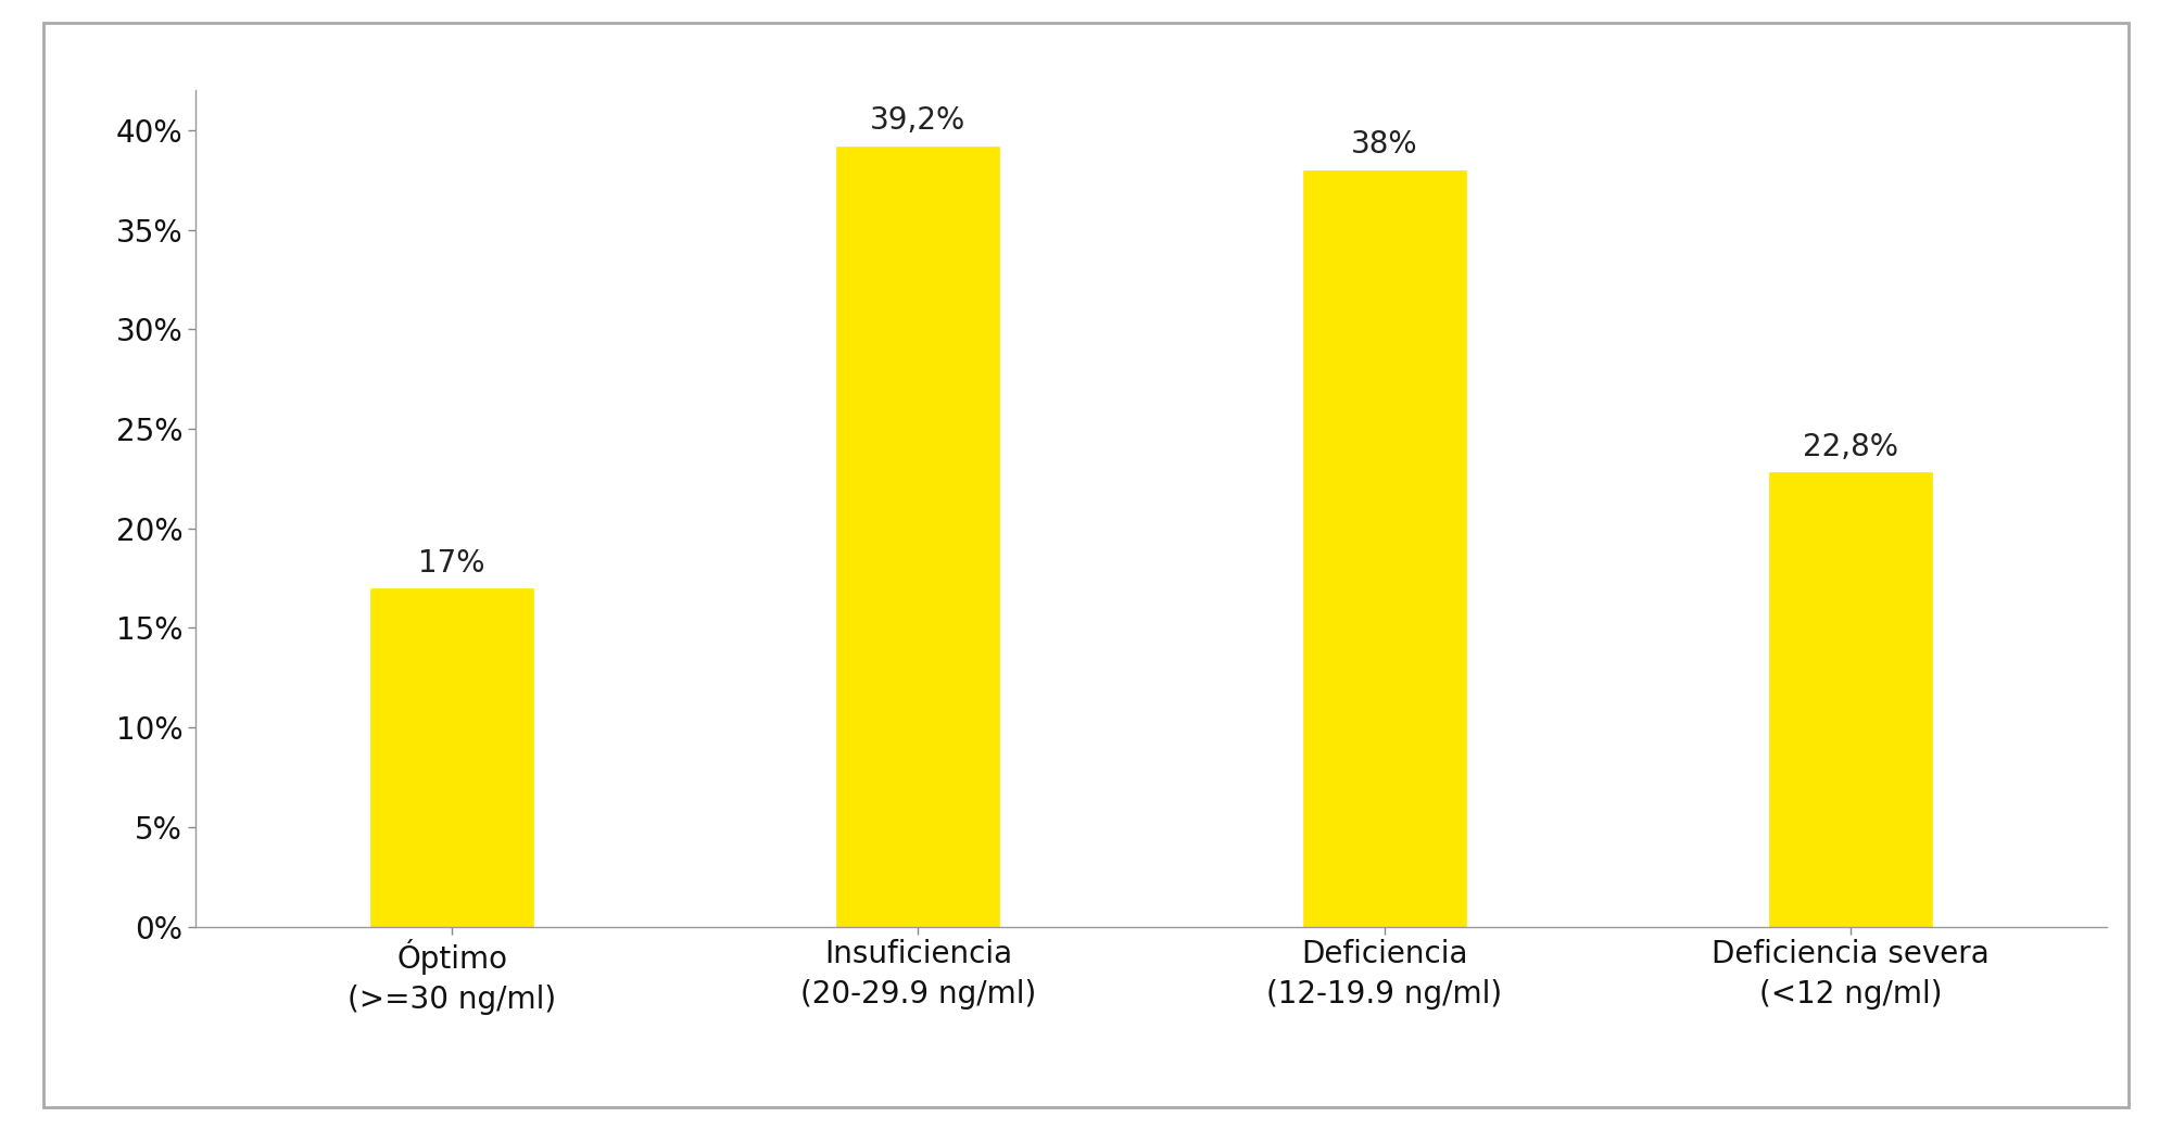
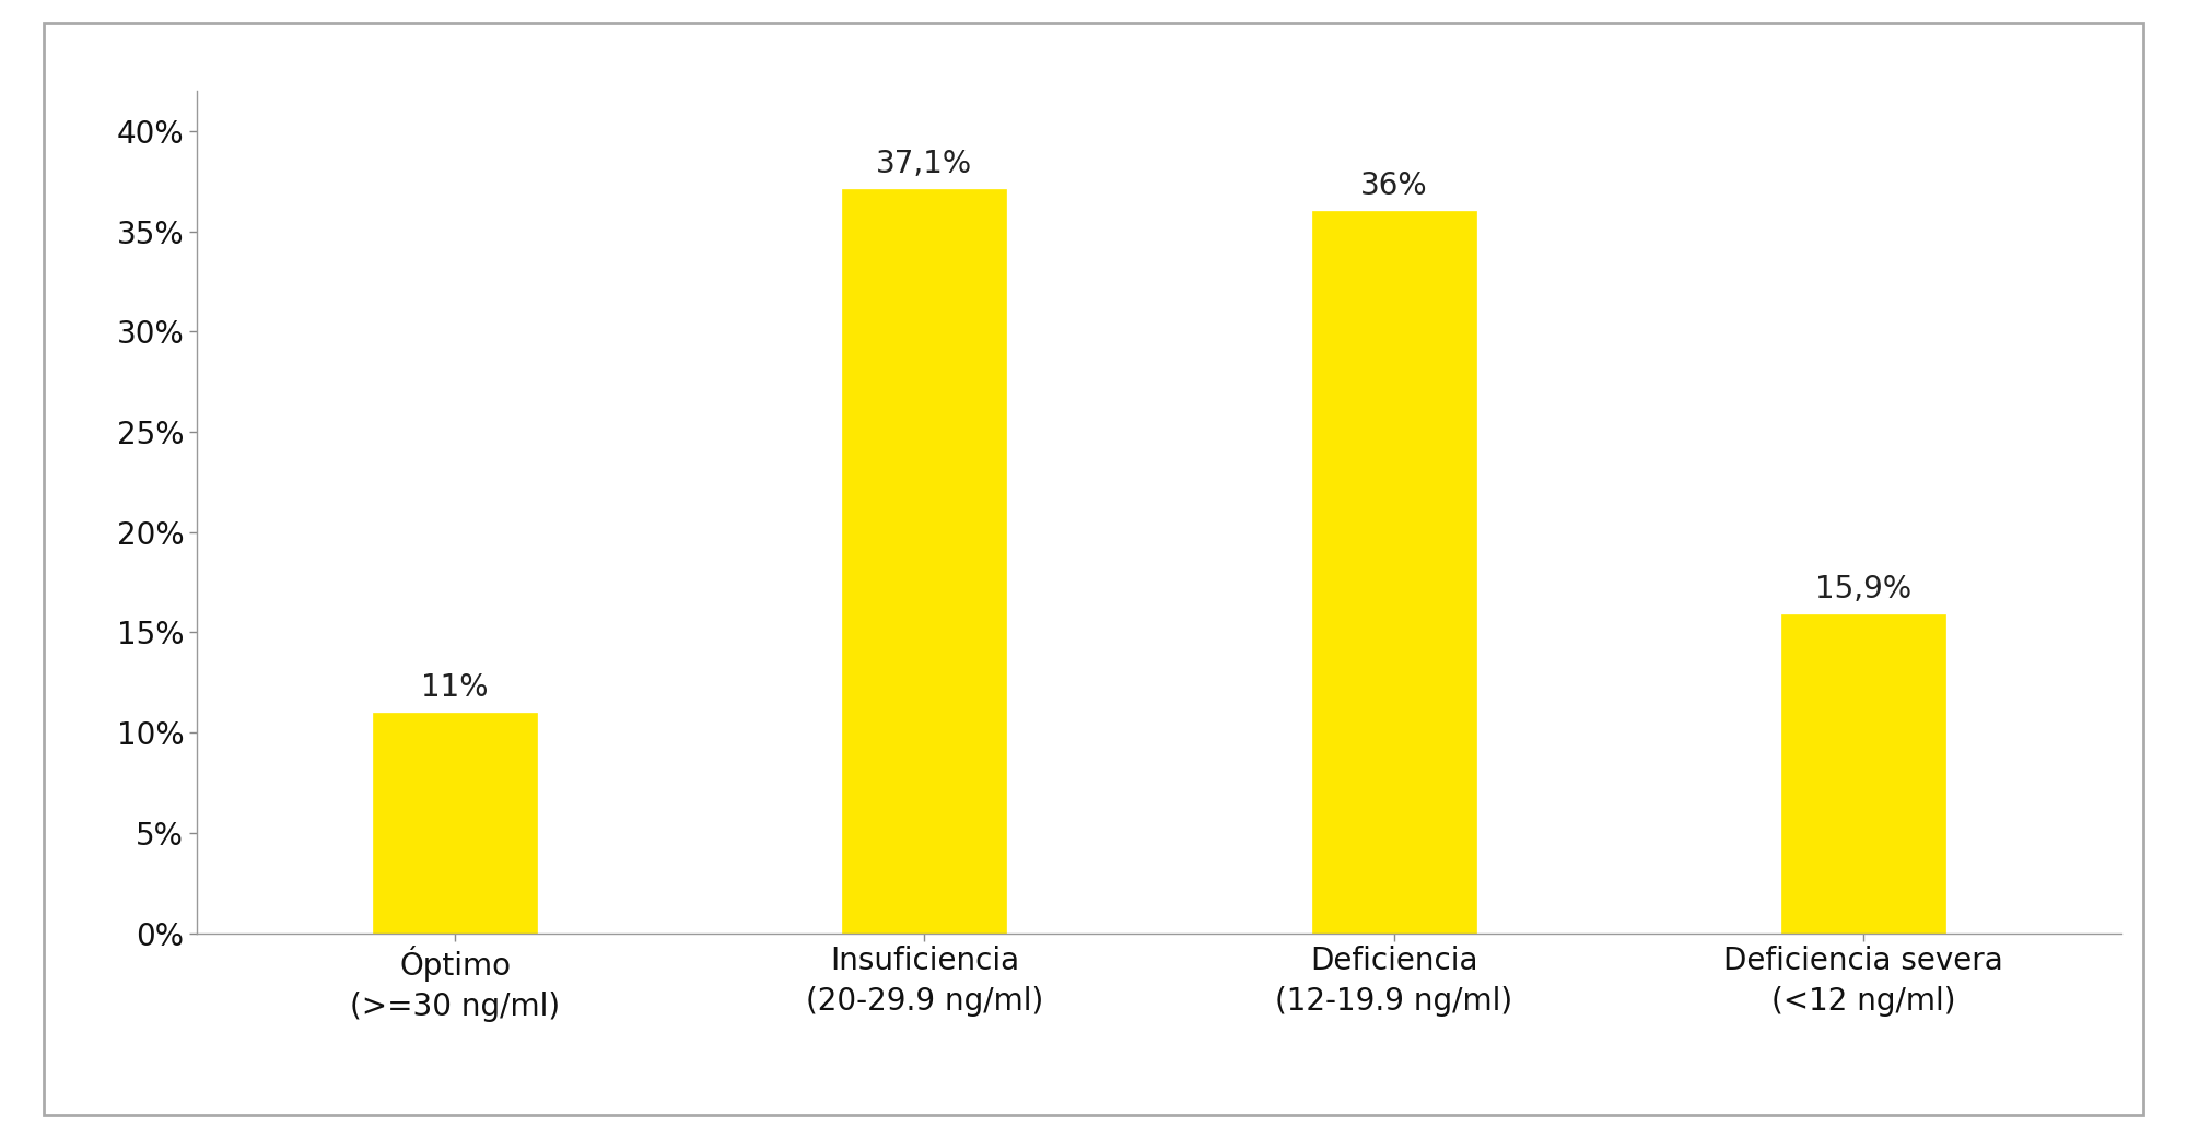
Óptimo (>=30 ng/ml): 17% -> 11%
Insuficiencia (20-29.9 ng/ml): 39,2% -> 37,1%
Deficiencia (12-19.9 ng/ml): 38% -> 36%
Deficiencia severa (<12 ng/ml): 22,8% -> 15,9%
